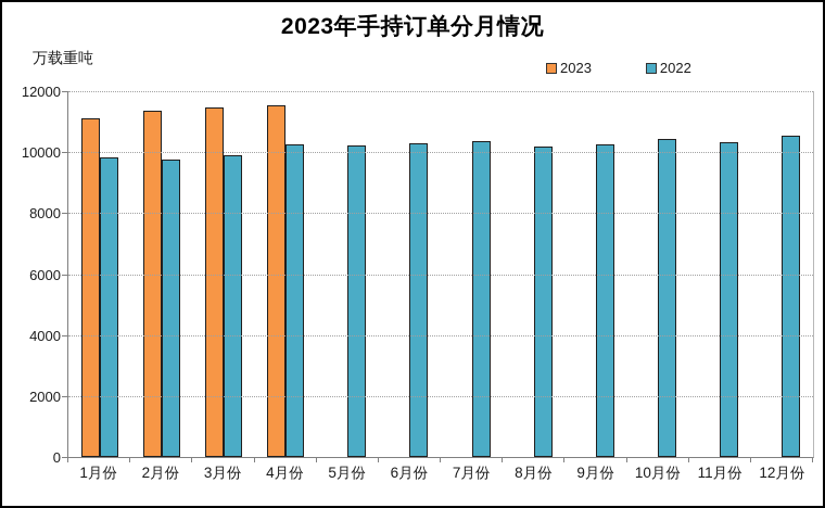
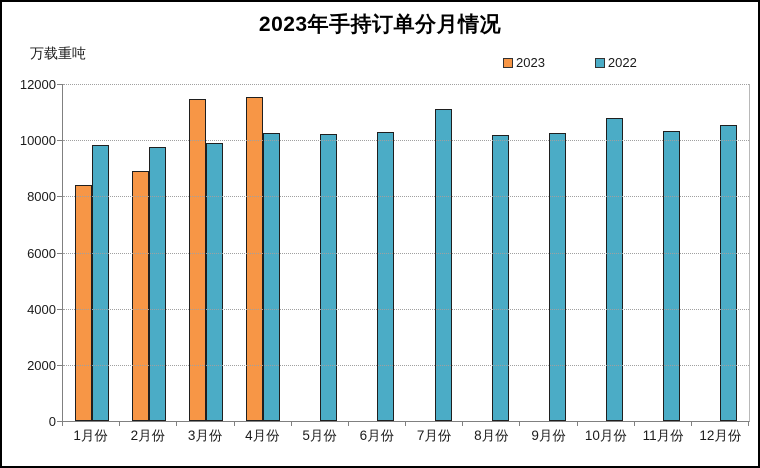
2023/1月份: 11100 -> 8400
2023/2月份: 11400 -> 8900
2022/7月份: 10400 -> 11100
2022/10月份: 10400 -> 10800
